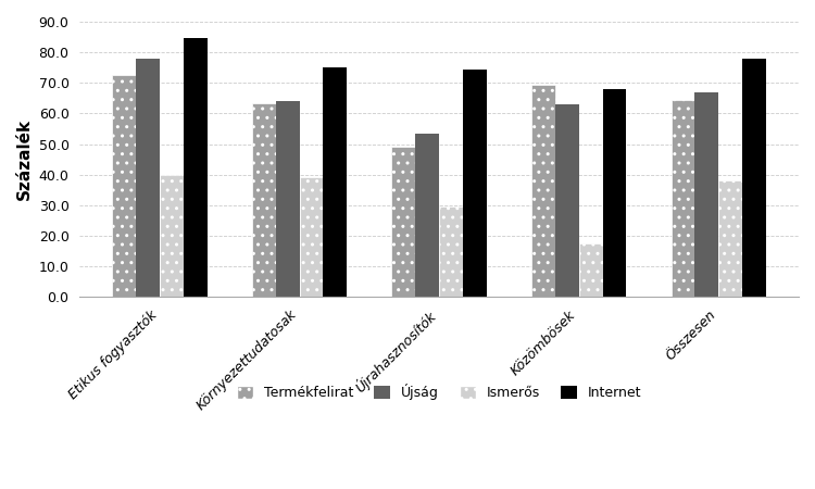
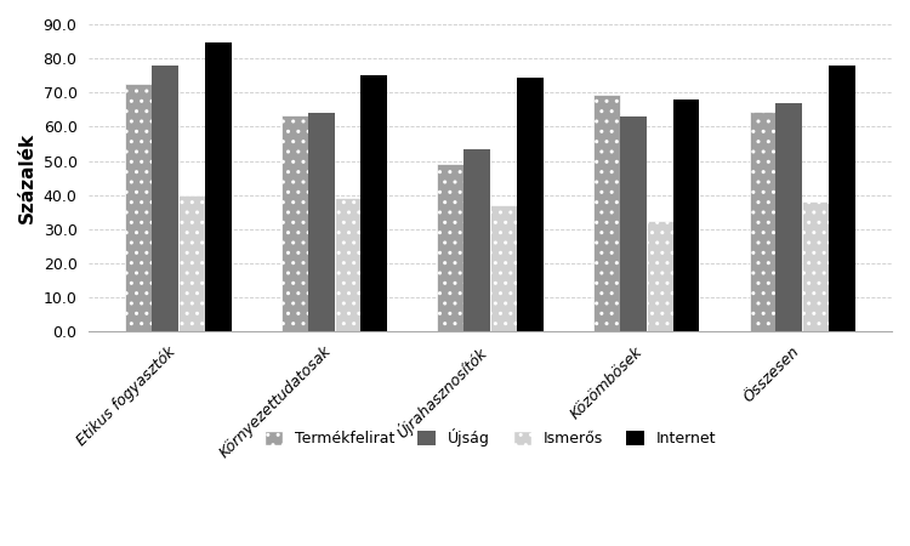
Ismerős/Újrahasznosítók: 29.5 -> 37.0
Ismerős/Közömbösek: 17.5 -> 32.5
